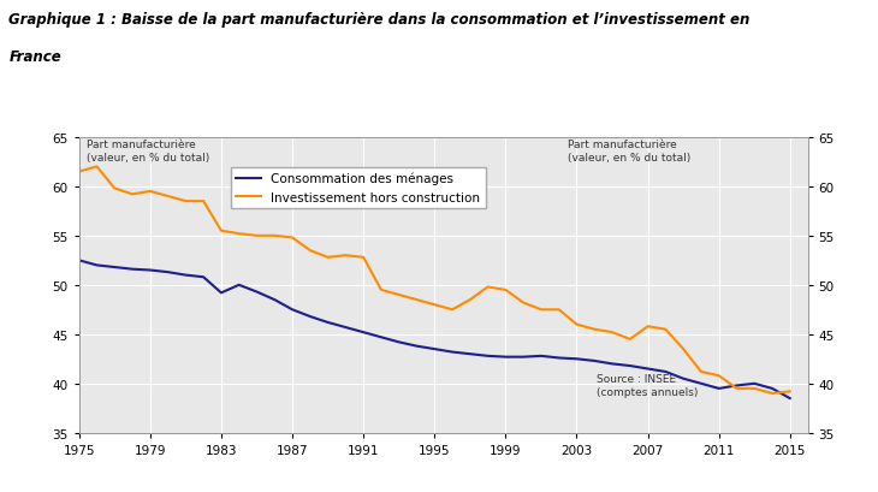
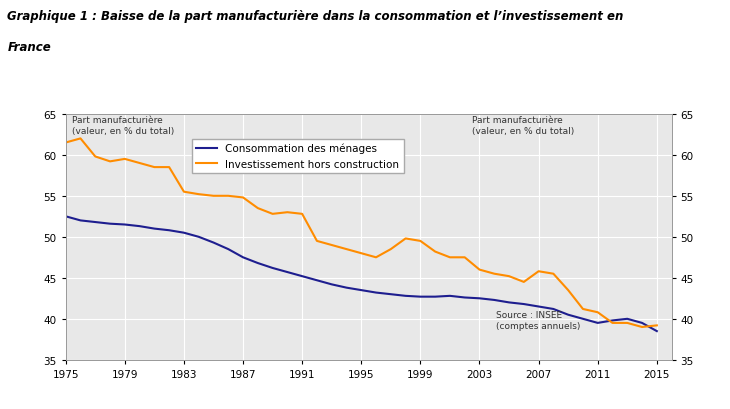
Consommation des ménages/1983: 49.2 -> 50.5
